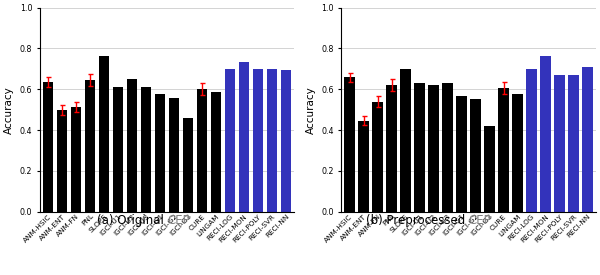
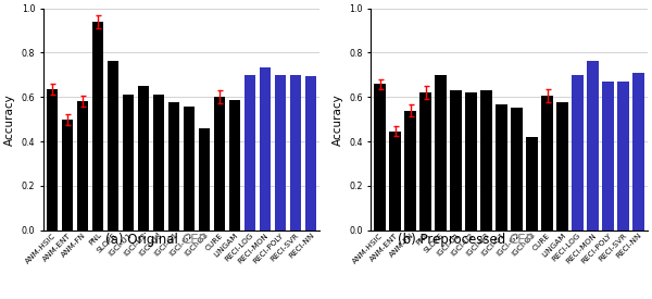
ANM-FN: 0.515 -> 0.580
PNL: 0.645 -> 0.940
